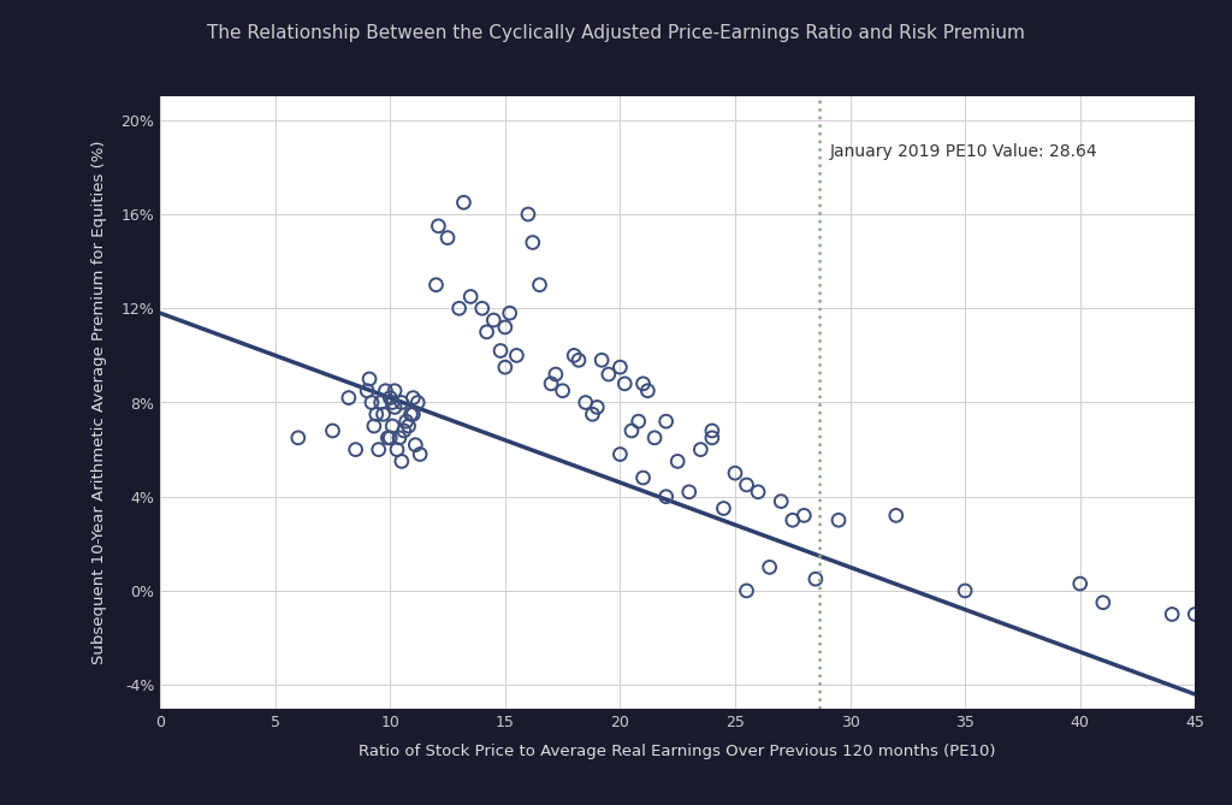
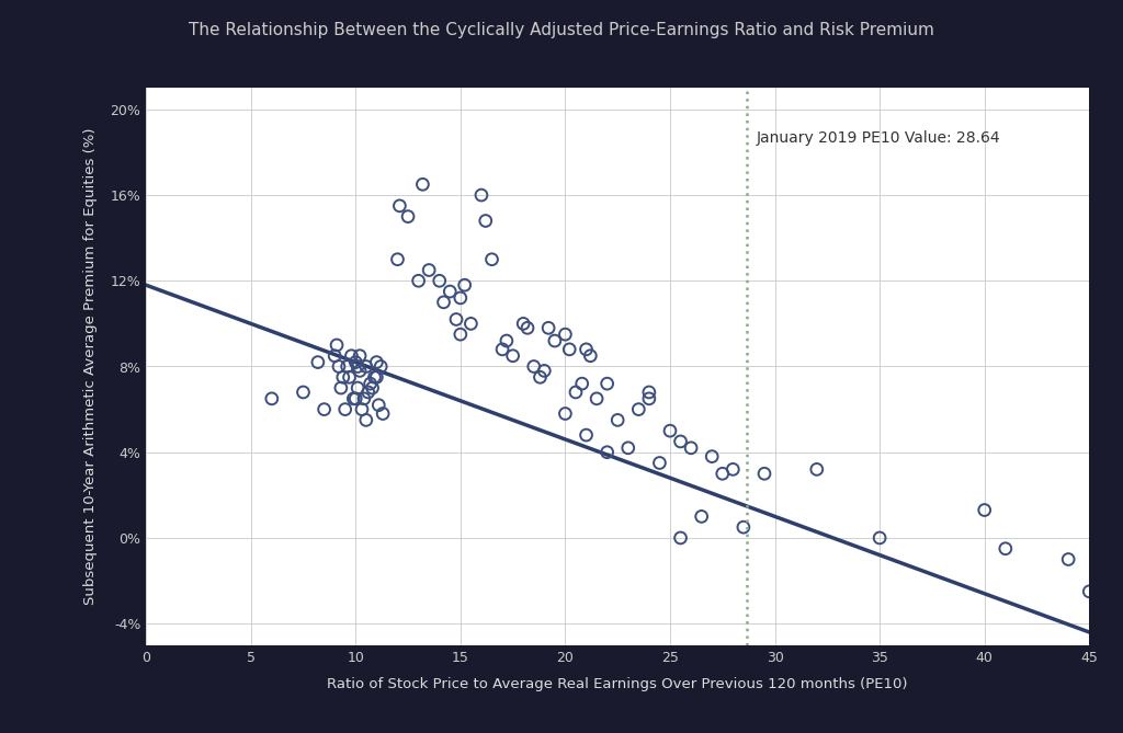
40: 0.3% -> 1.3%
45: -1.0% -> -2.5%
